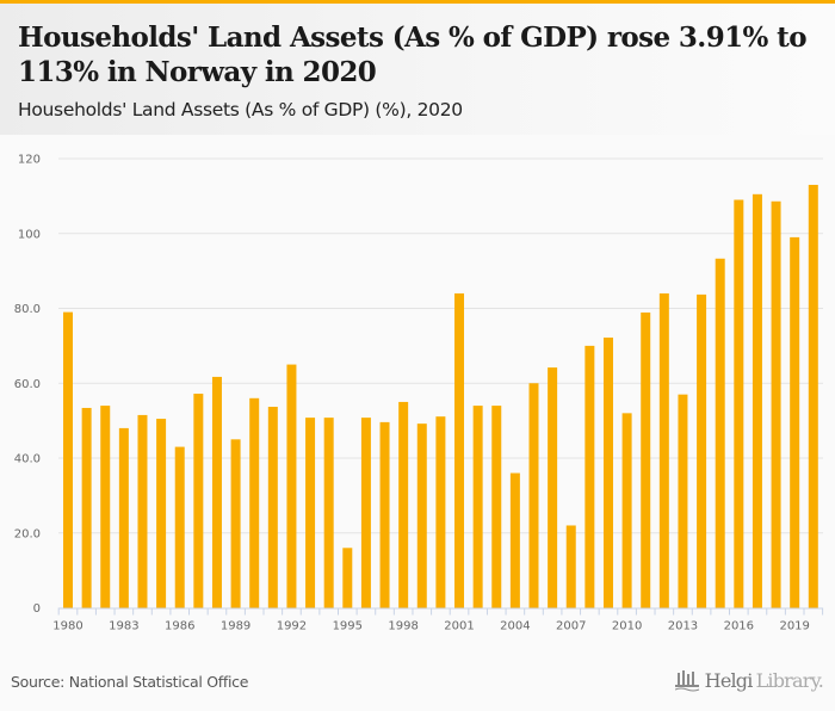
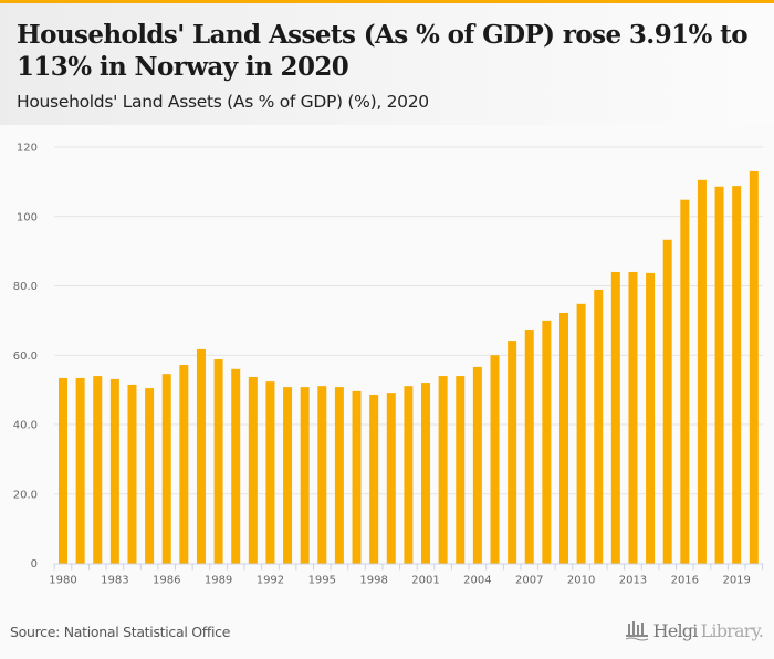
1980: 79 -> 53
1983: 48 -> 53
1986: 43 -> 55
1989: 45 -> 59
1992: 65 -> 52
1995: 16 -> 51
1998: 55 -> 49
2001: 84 -> 52
2004: 36 -> 57
2007: 22 -> 67
2010: 52 -> 75
2013: 57 -> 84
2016: 109 -> 105
2019: 99 -> 109
